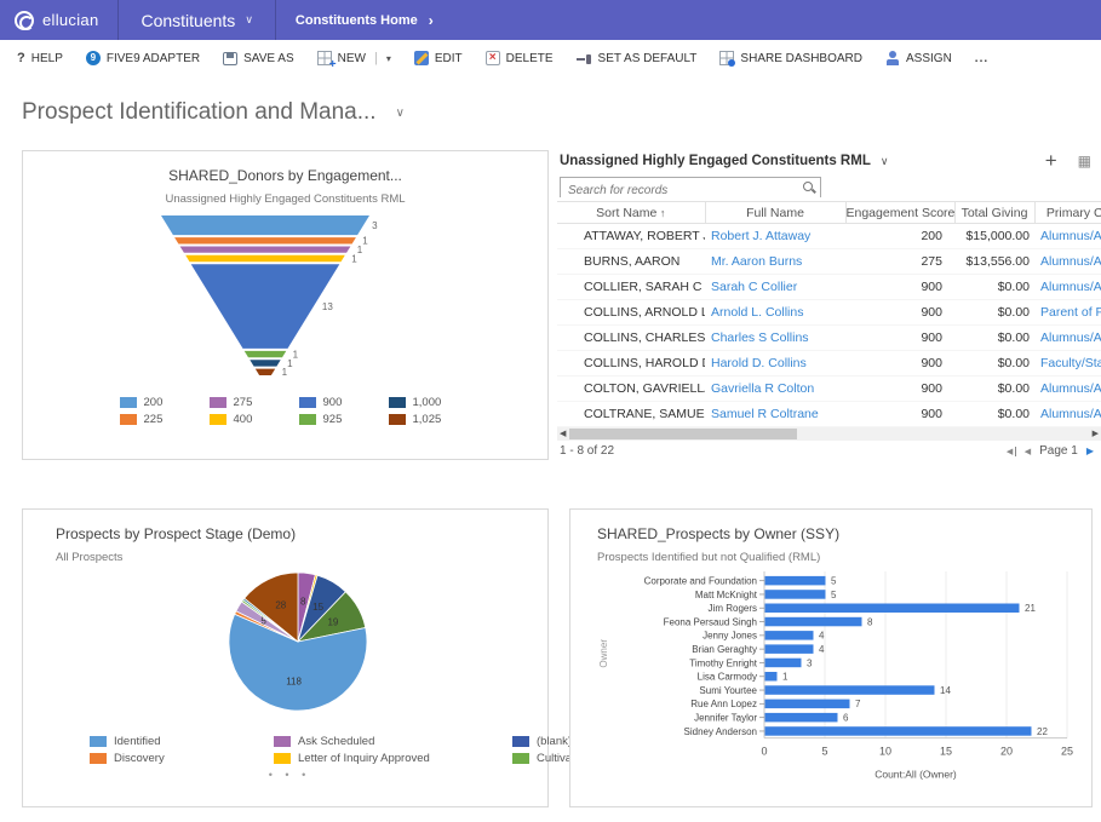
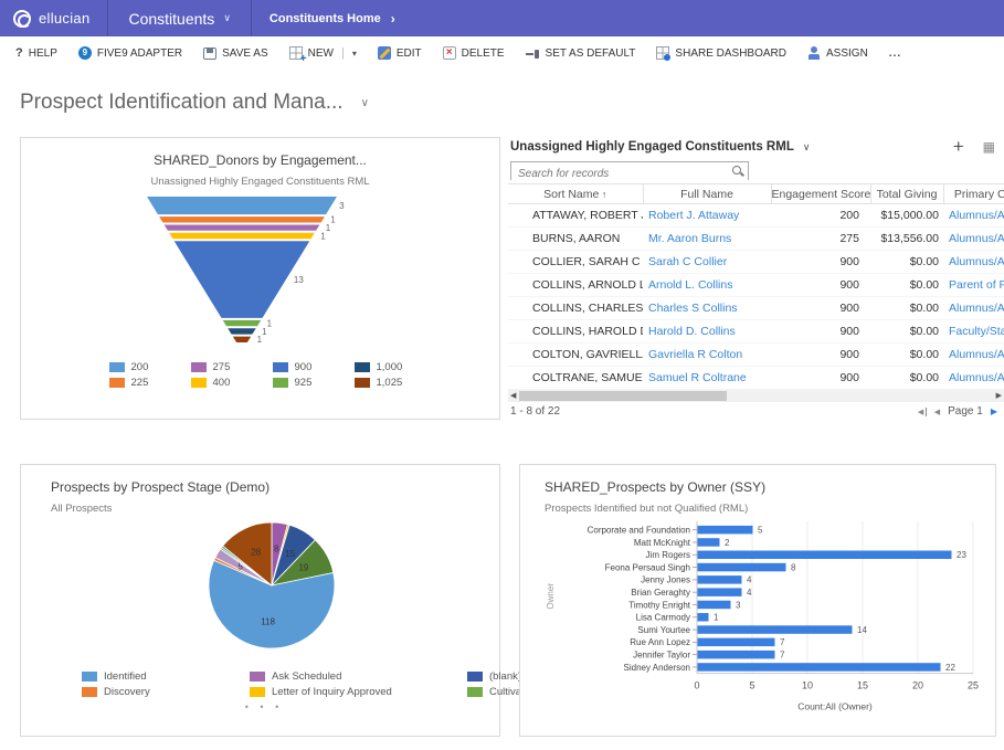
SHARED_Prospects by Owner (SSY)/Matt McKnight: 5 -> 2
SHARED_Prospects by Owner (SSY)/Jim Rogers: 21 -> 23
SHARED_Prospects by Owner (SSY)/Jennifer Taylor: 6 -> 7
